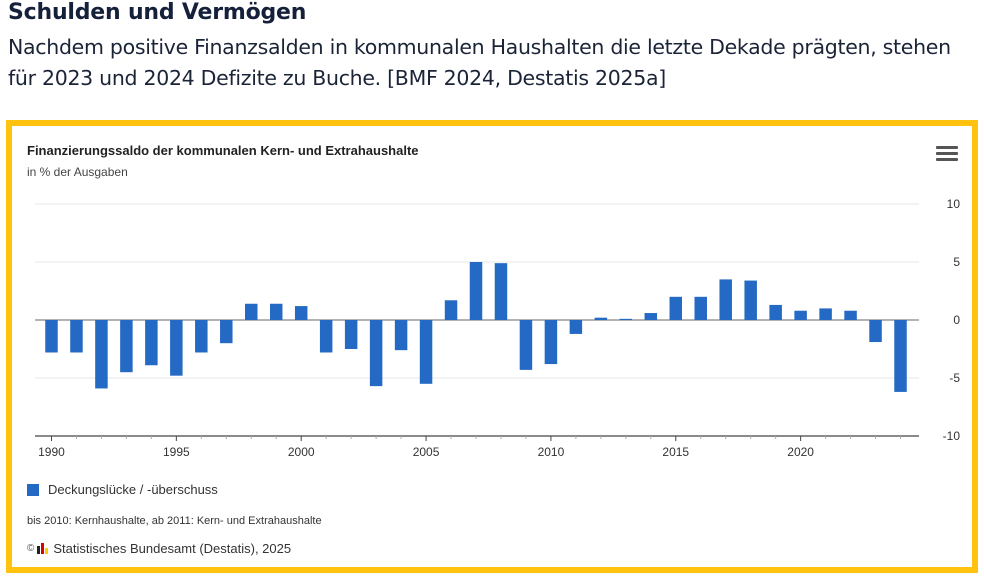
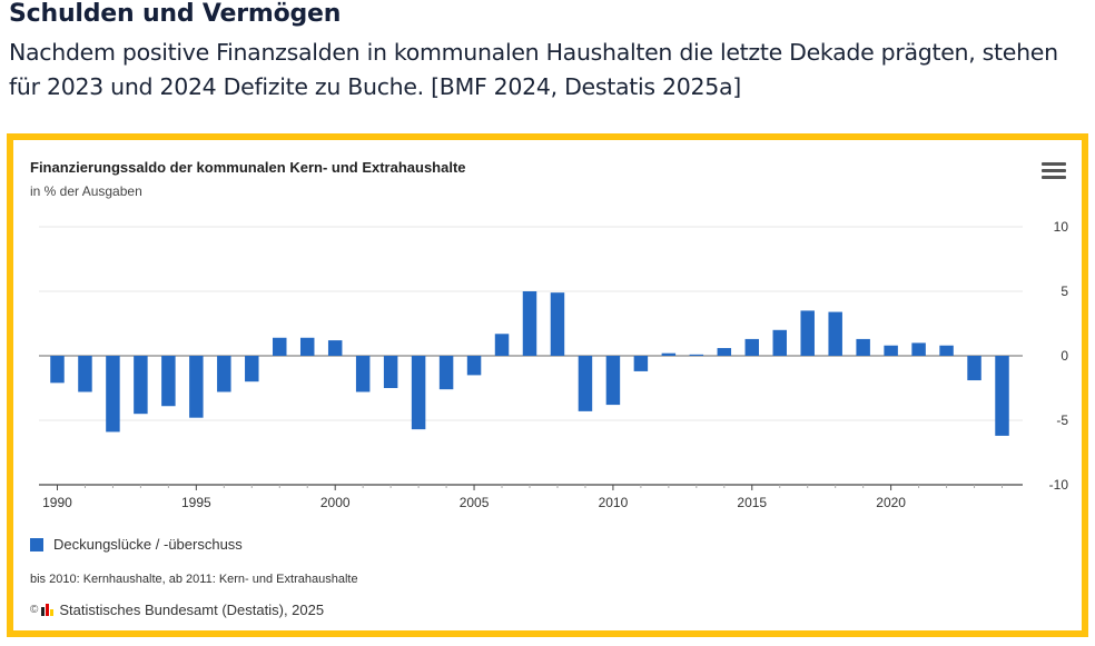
1990: -2.8 -> -2.1
2005: -5.5 -> -1.5
2015: 2.0 -> 1.3
